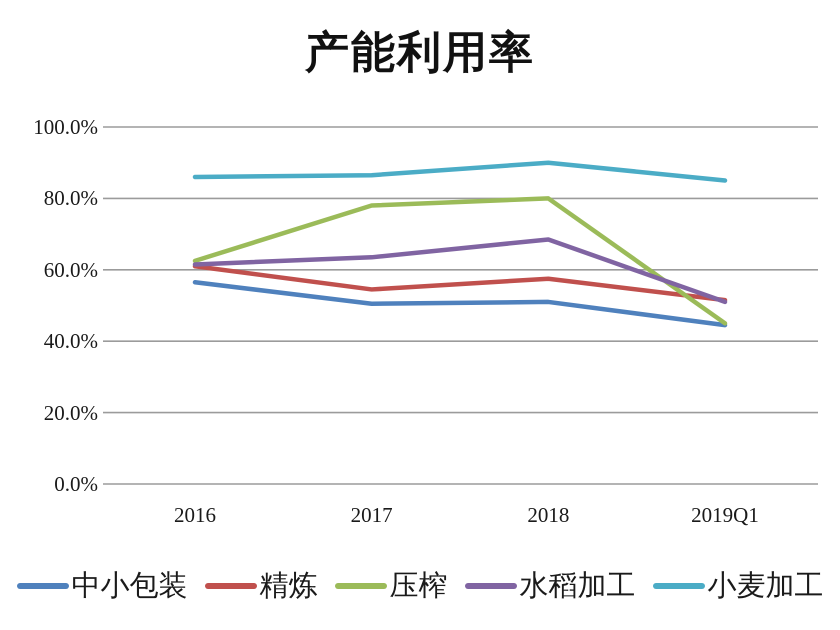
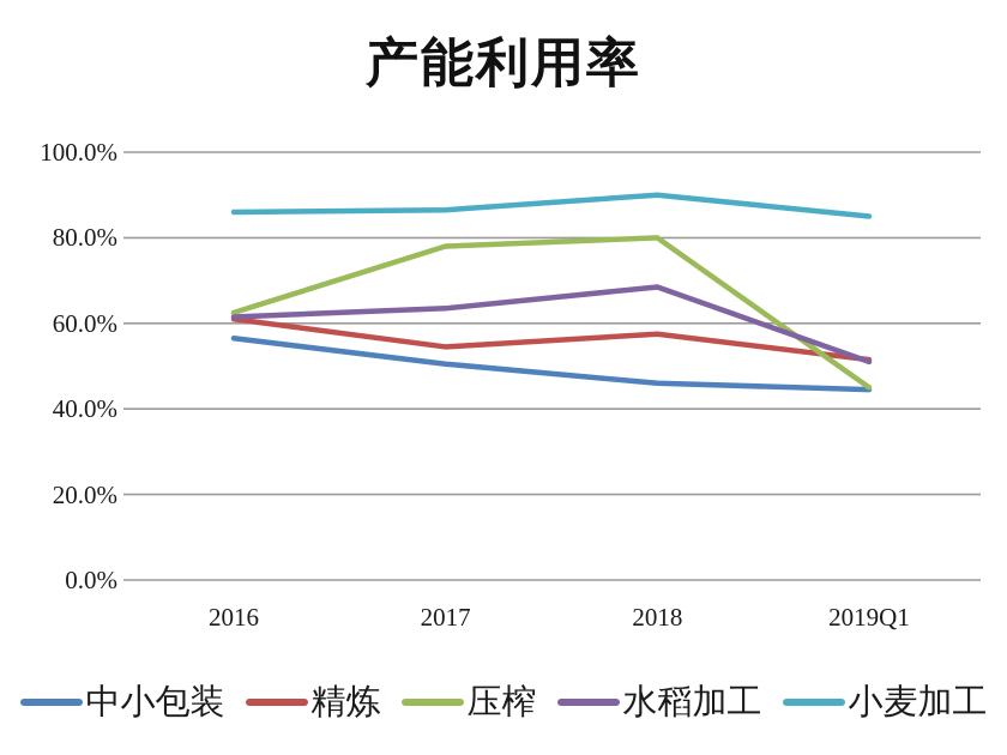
中小包装/2018: 51% -> 46%
